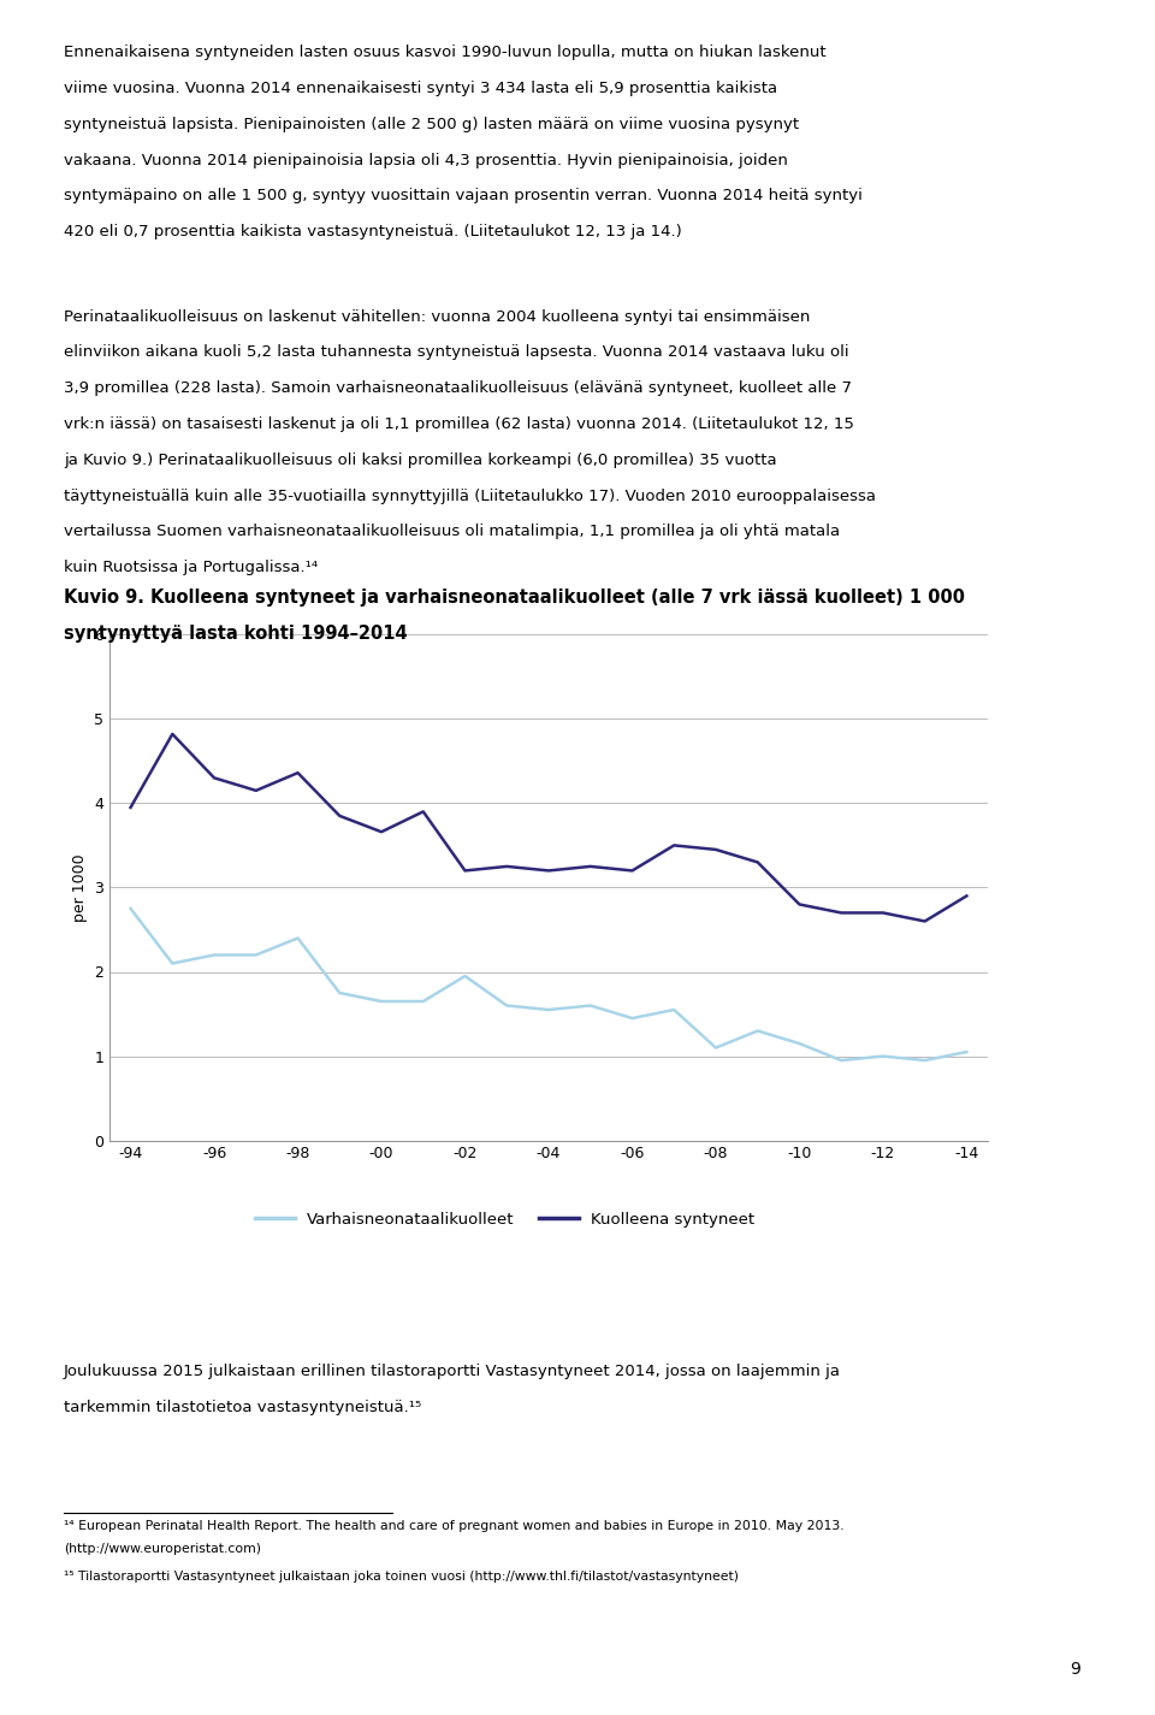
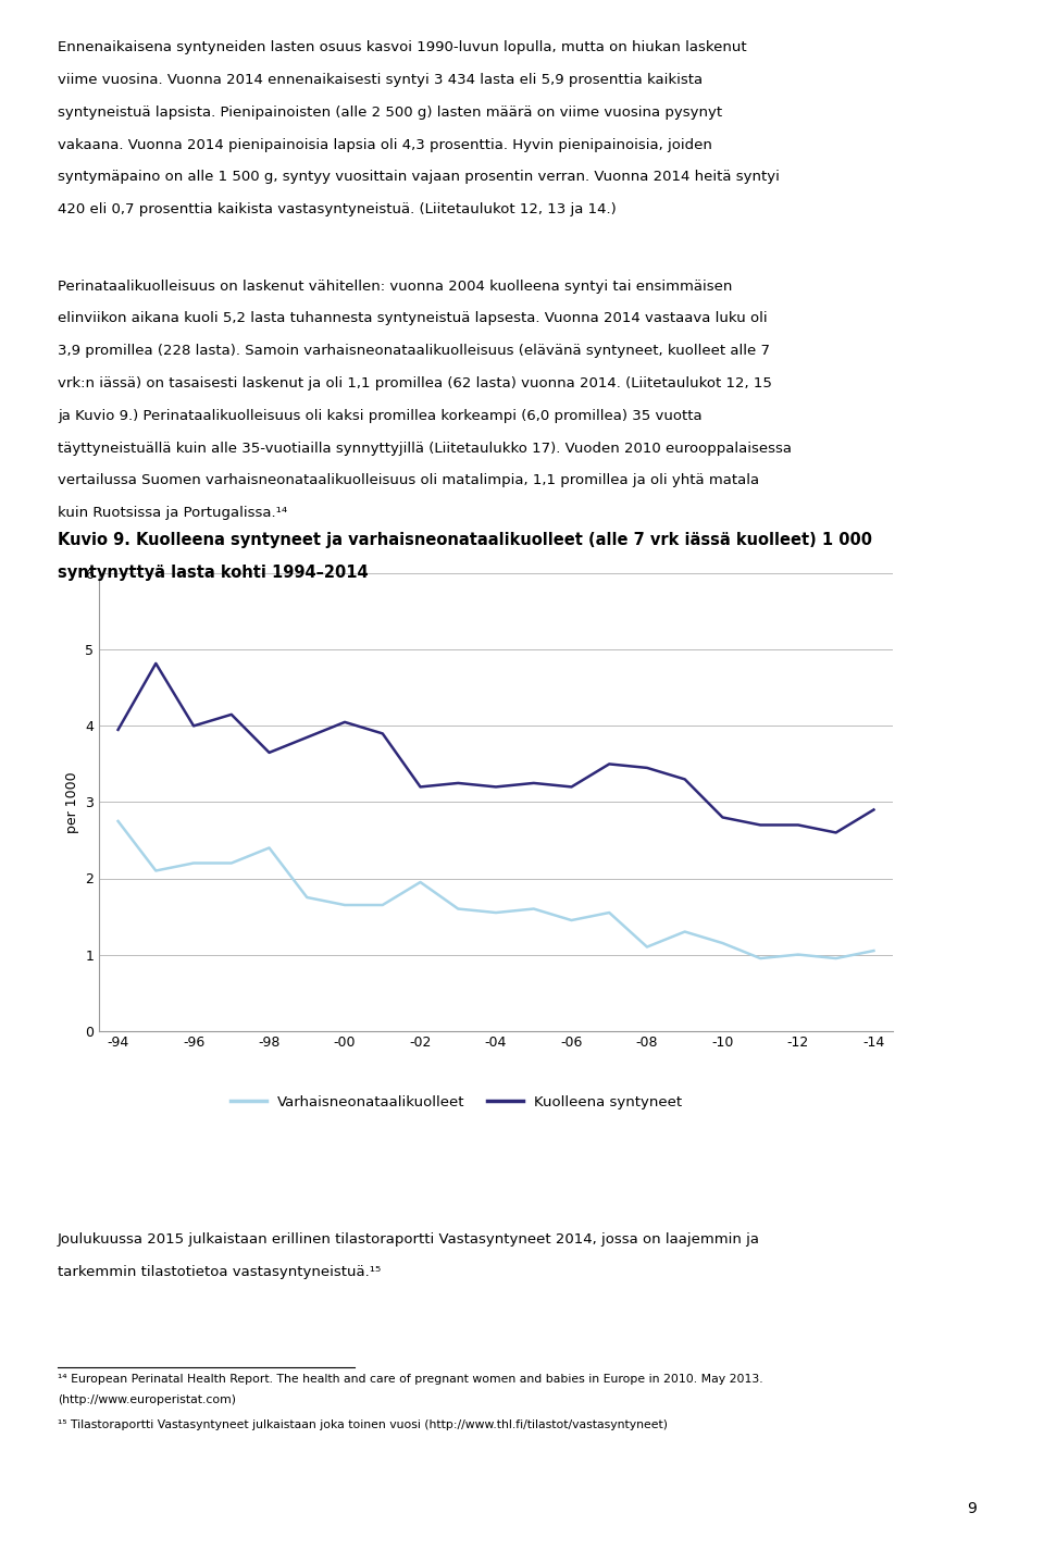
Kuolleena syntyneet/-96: 4.30 -> 4.00
Kuolleena syntyneet/-98: 4.36 -> 3.65
Kuolleena syntyneet/-00: 3.66 -> 4.05
